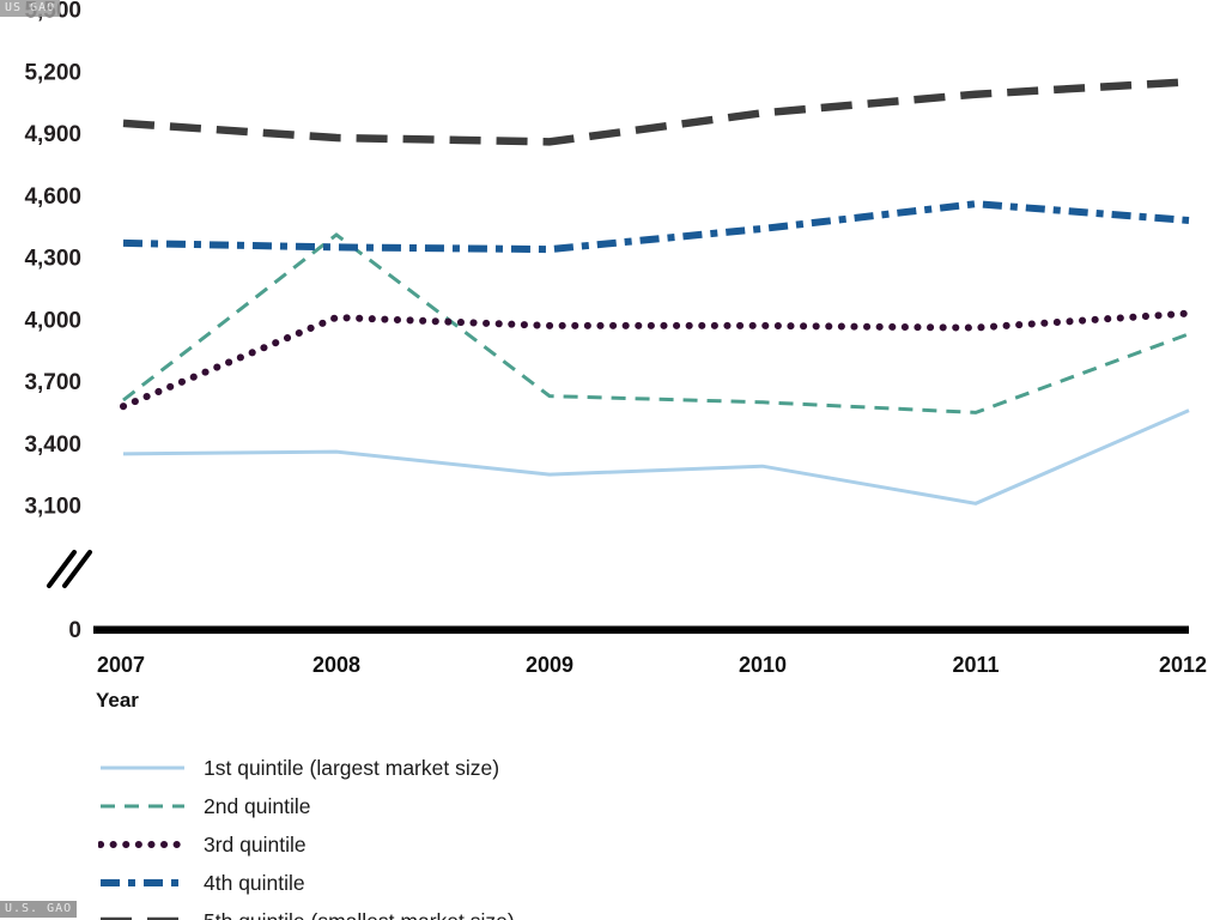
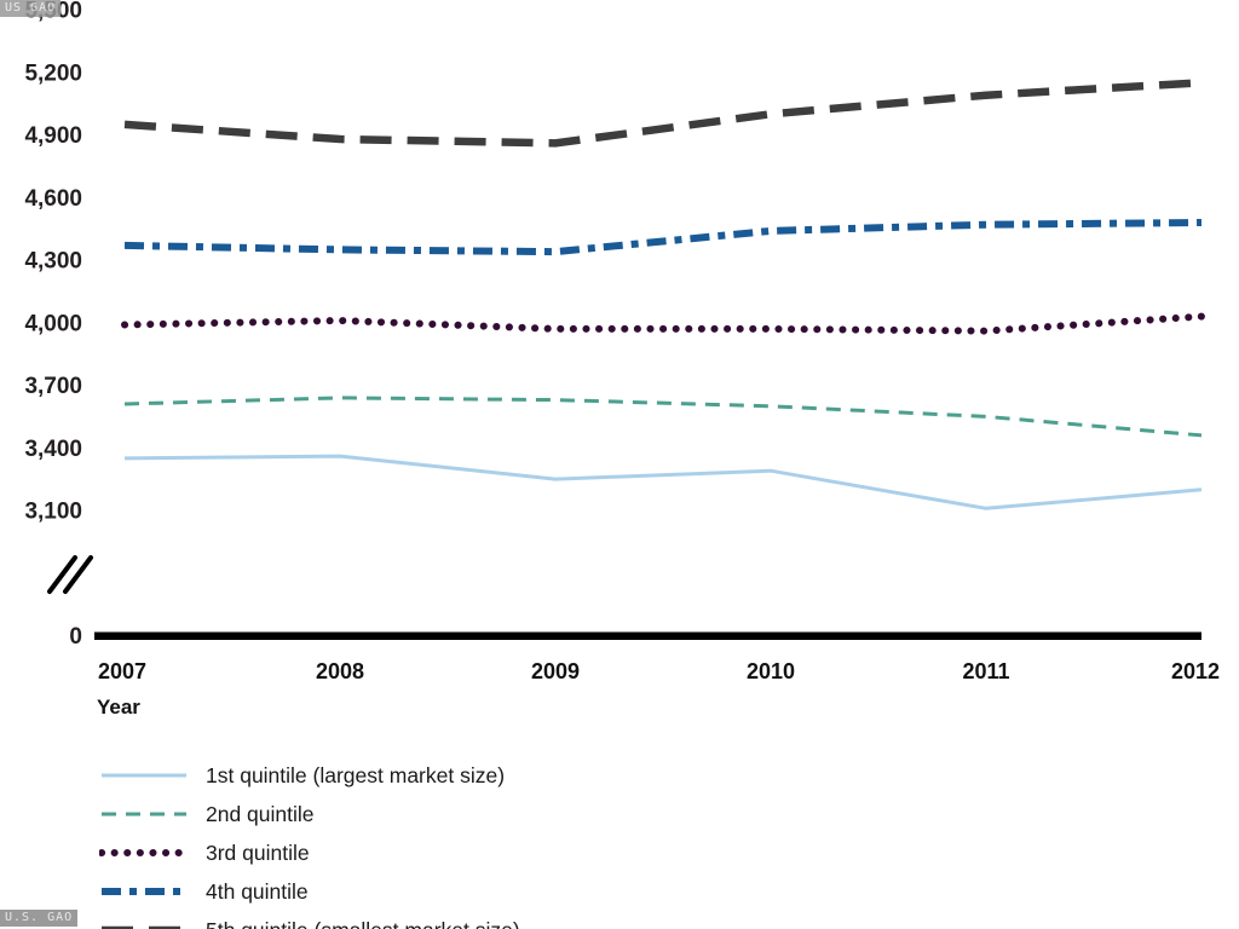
3rd quintile/2007: 3580 -> 3990
2nd quintile/2008: 4410 -> 3640
4th quintile/2011: 4560 -> 4470
1st quintile (largest market size)/2012: 3560 -> 3200
2nd quintile/2012: 3930 -> 3460
